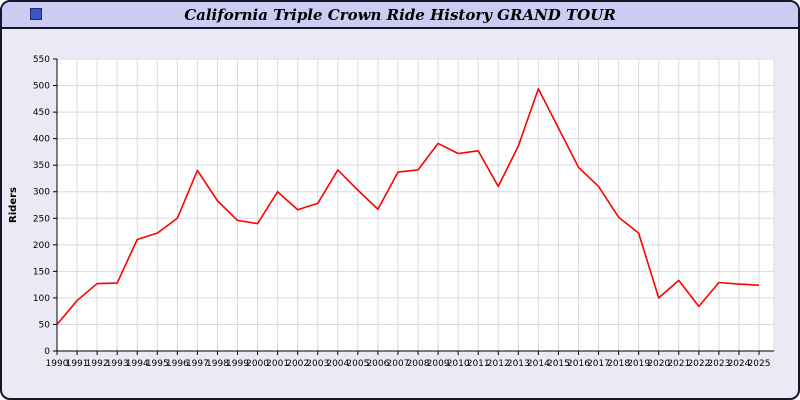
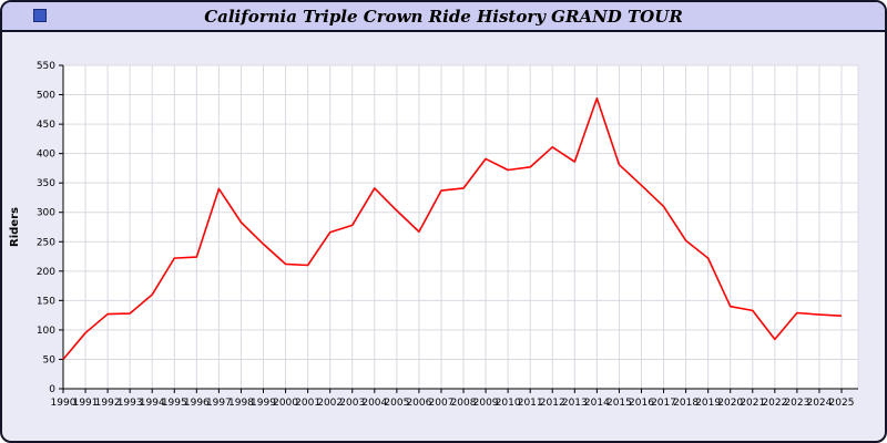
1994: 210 -> 160
1996: 250 -> 220
2000: 240 -> 210
2001: 300 -> 210
2012: 310 -> 410
2015: 420 -> 380
2020: 100 -> 140
